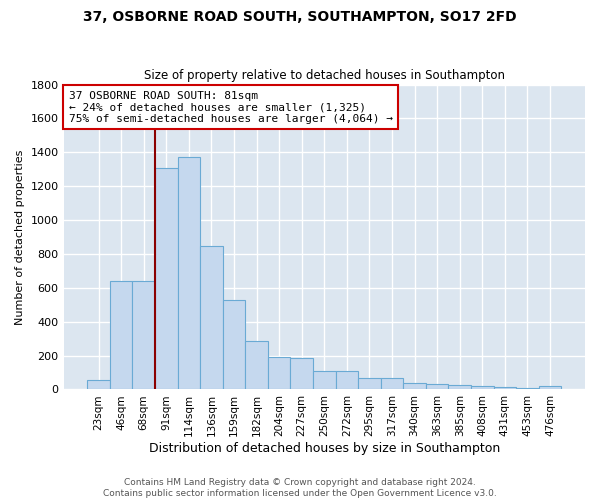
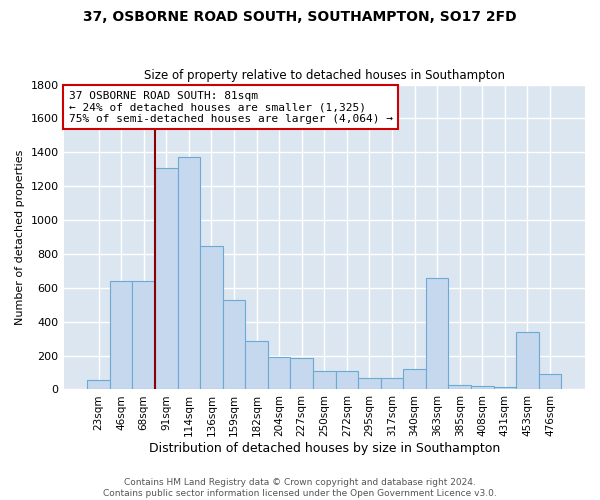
340sqm: 40 -> 120
363sqm: 40 -> 660
453sqm: 10 -> 340
476sqm: 20 -> 90
